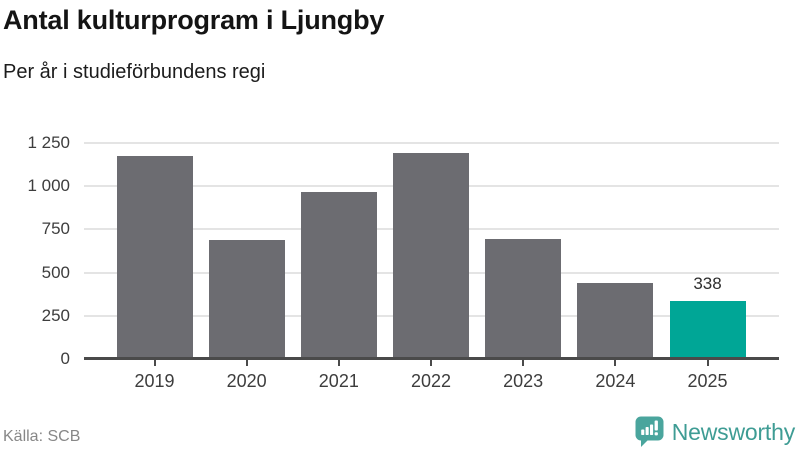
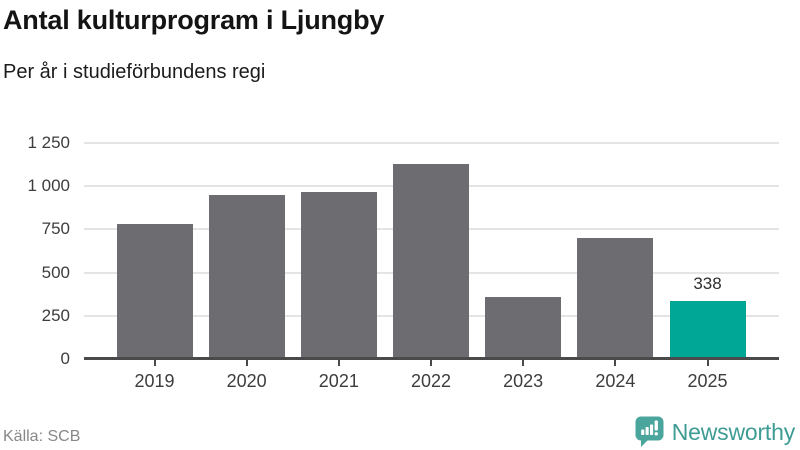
2019: 1180 -> 780
2020: 690 -> 950
2022: 1200 -> 1130
2023: 700 -> 360
2024: 440 -> 700
